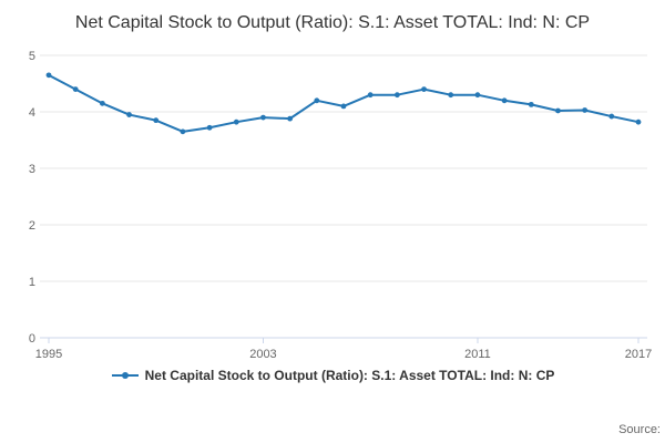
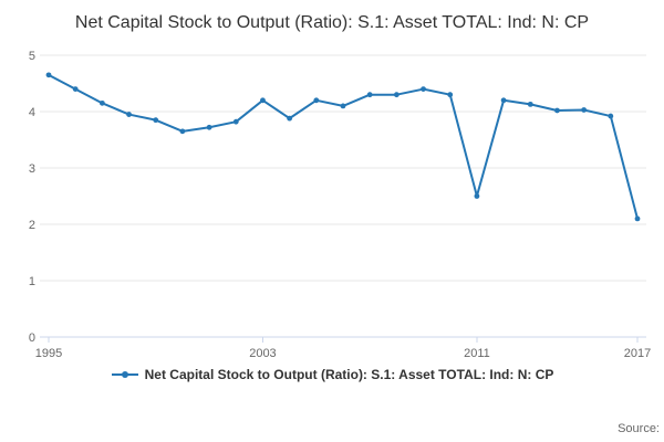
2003: 3.9 -> 4.2
2011: 4.3 -> 2.5
2017: 3.8 -> 2.1
